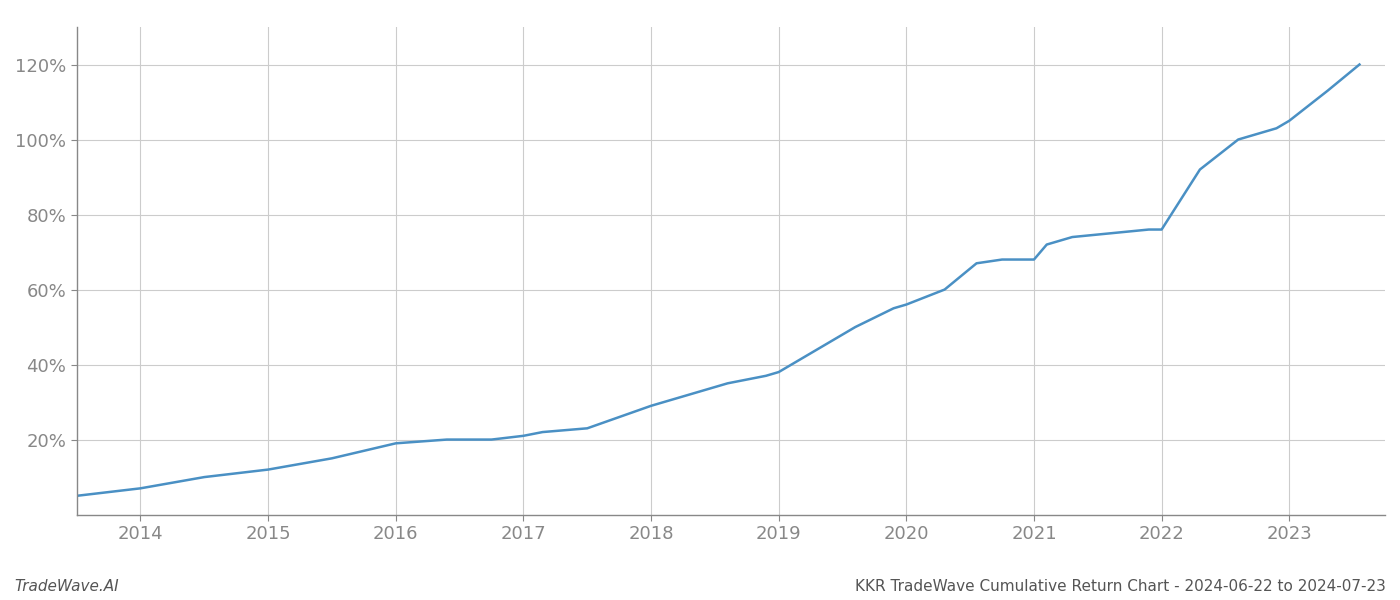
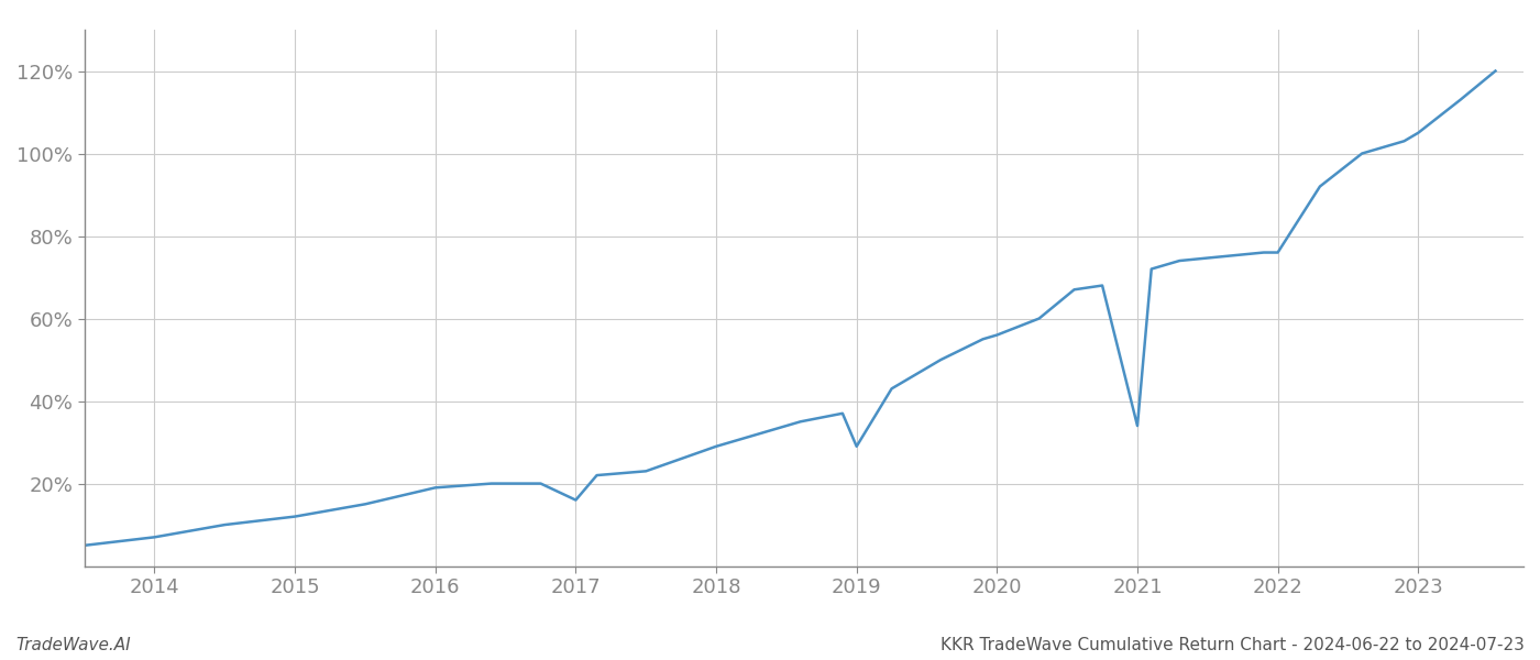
2017: 21% -> 16%
2019: 38% -> 29%
2021: 68% -> 34%
